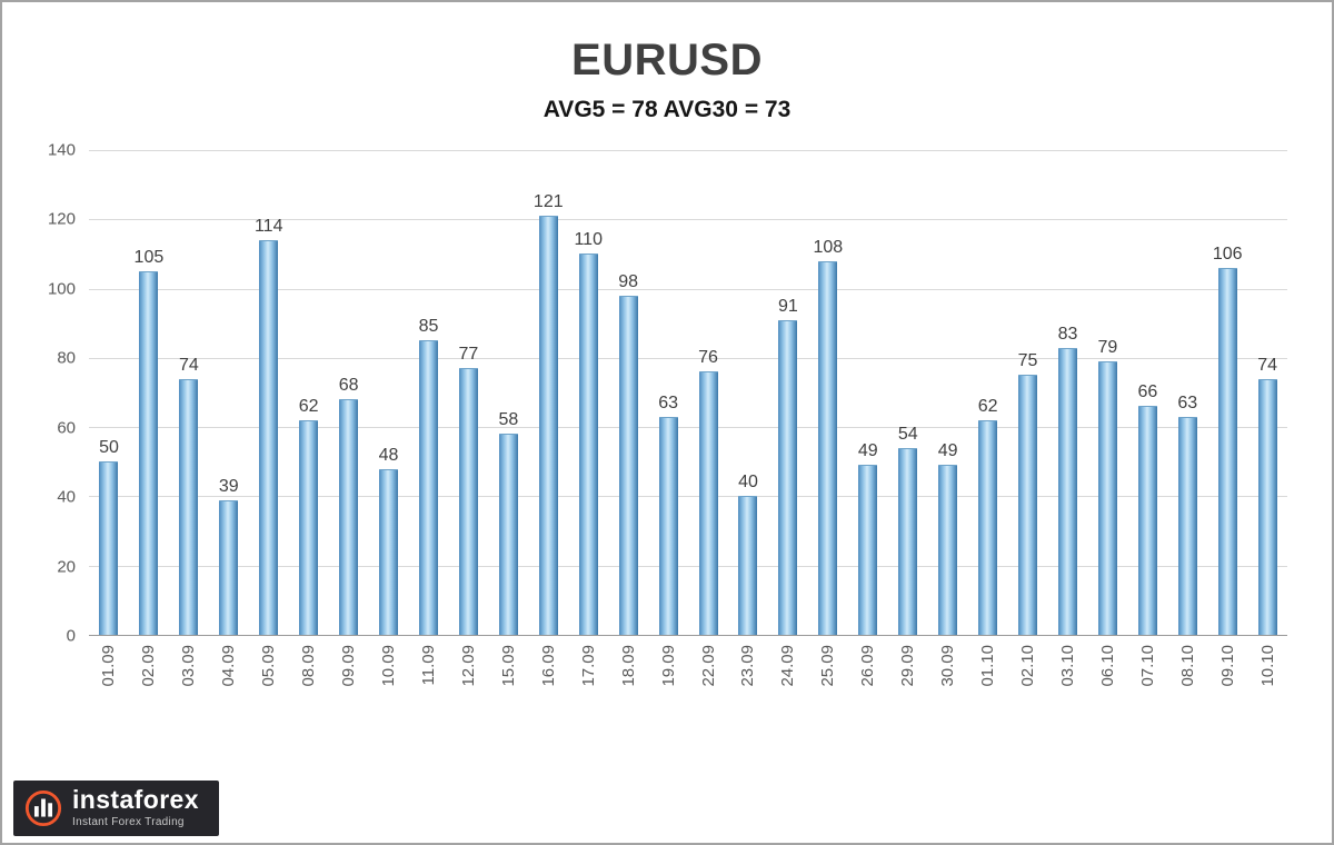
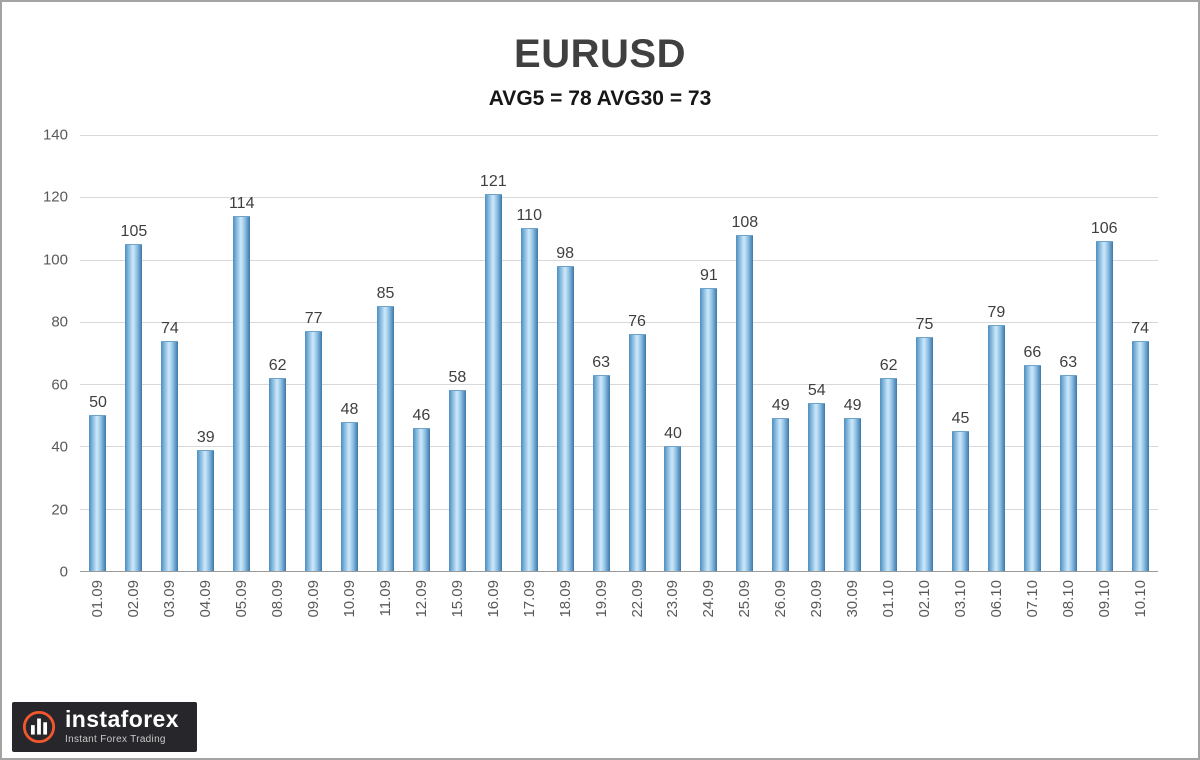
09.09: 68 -> 77
12.09: 77 -> 46
03.10: 83 -> 45
